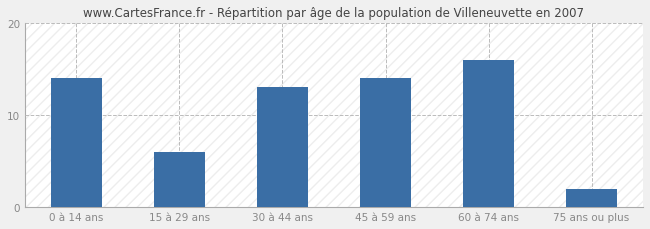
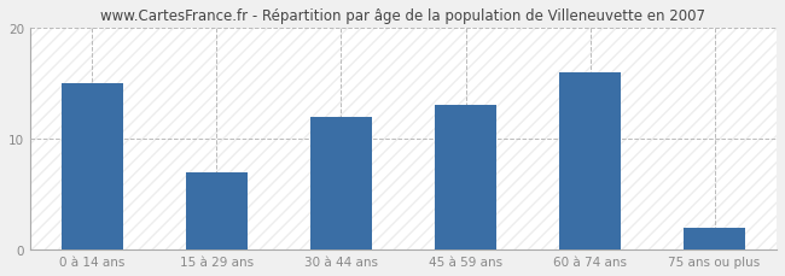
0 à 14 ans: 14 -> 15
15 à 29 ans: 6 -> 7
30 à 44 ans: 13 -> 12
45 à 59 ans: 14 -> 13
